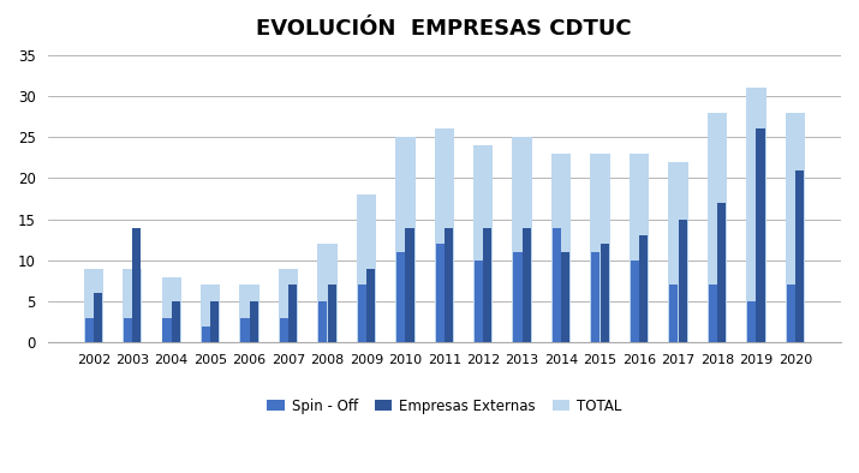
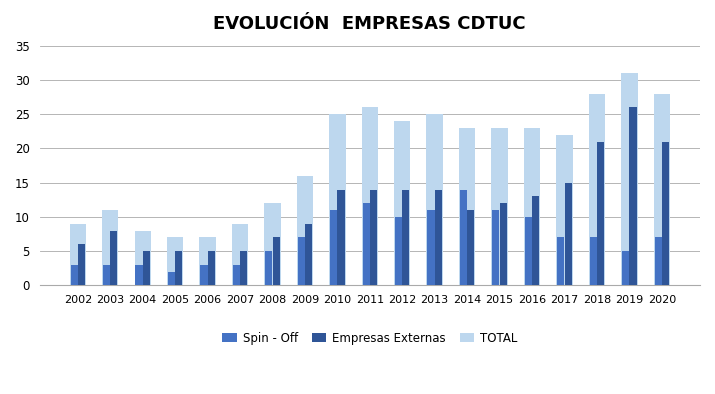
TOTAL/2003: 9 -> 11
Empresas Externas/2003: 14 -> 8
Empresas Externas/2007: 7 -> 5
TOTAL/2009: 18 -> 16
Empresas Externas/2018: 17 -> 21
